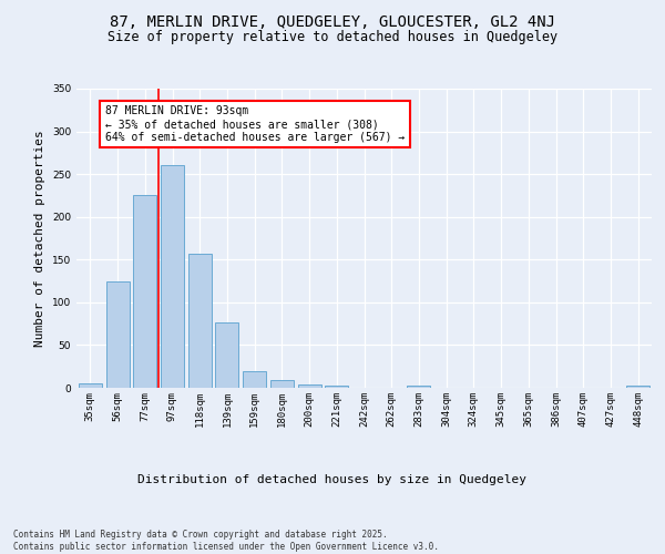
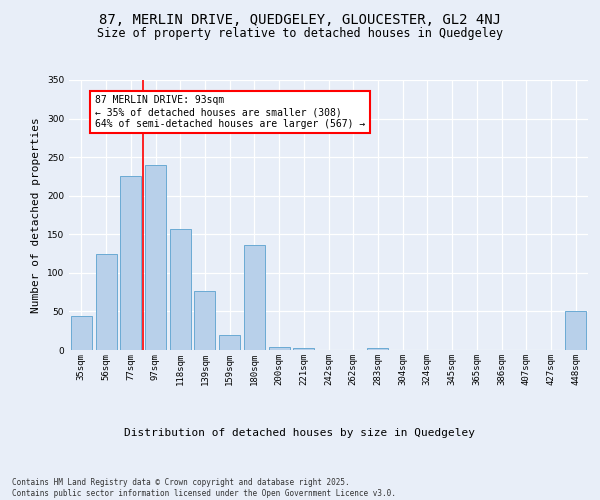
35sqm: 5 -> 44
97sqm: 261 -> 240
180sqm: 9 -> 136
448sqm: 2 -> 50
